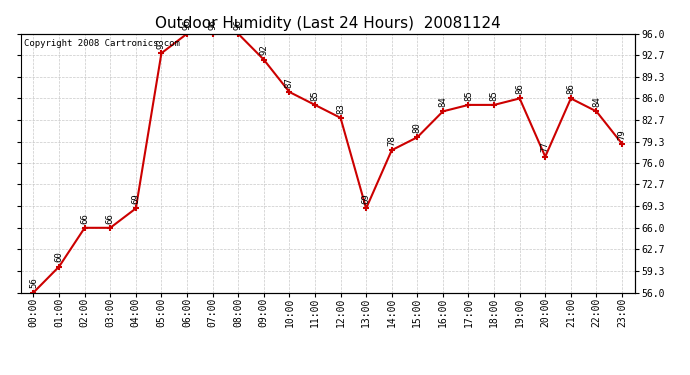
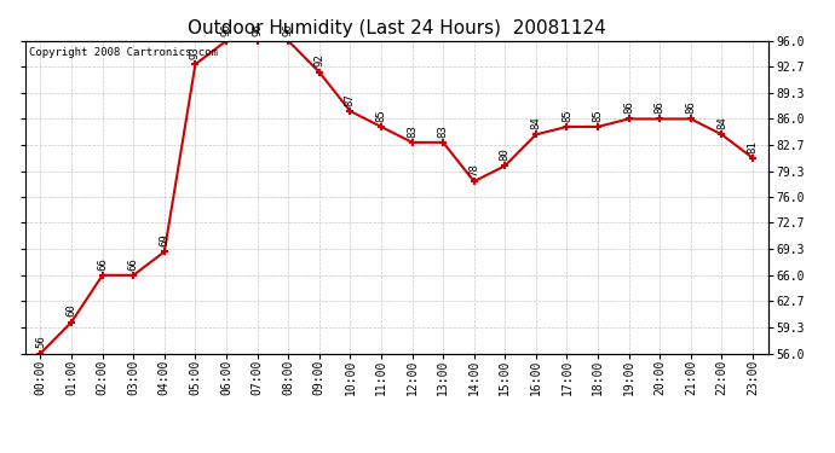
13:00: 69 -> 83
20:00: 77 -> 86
23:00: 79 -> 81
